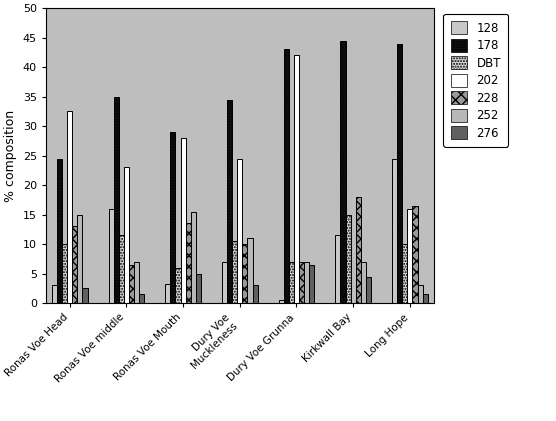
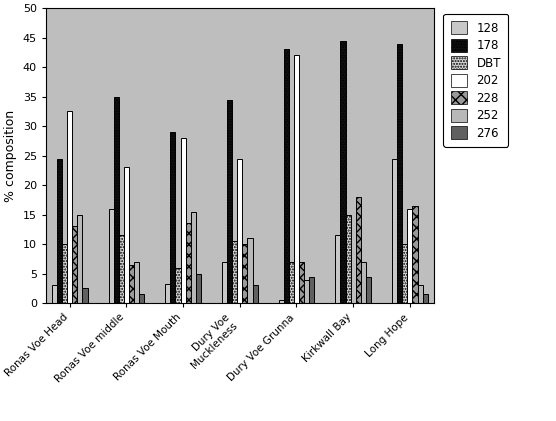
252/Dury Voe Grunna: 7.0 -> 4.0
276/Dury Voe Grunna: 6.5 -> 4.4
